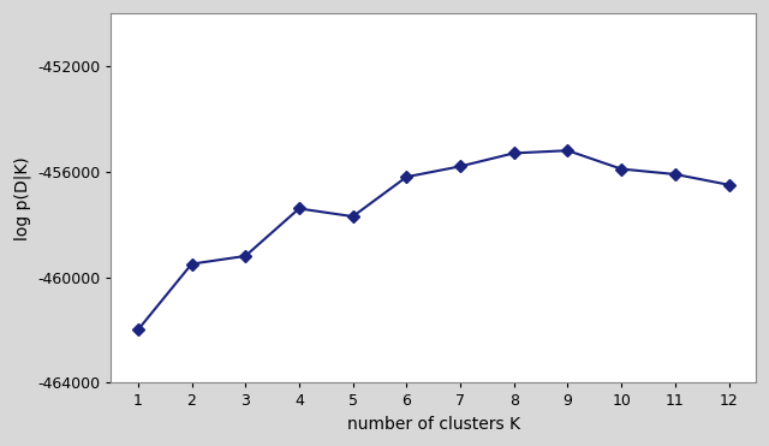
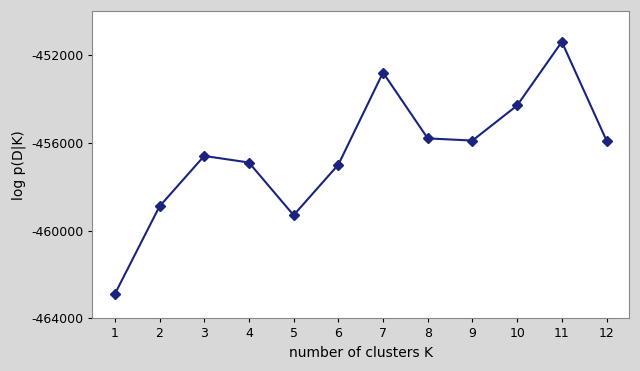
1: -462000 -> -462900
2: -459500 -> -458900
3: -459200 -> -456600
4: -457400 -> -456900
5: -457700 -> -459300
6: -456200 -> -457000
7: -455800 -> -452800
8: -455300 -> -455800
9: -455200 -> -455900
10: -455900 -> -454300
11: -456100 -> -451400
12: -456500 -> -455900
